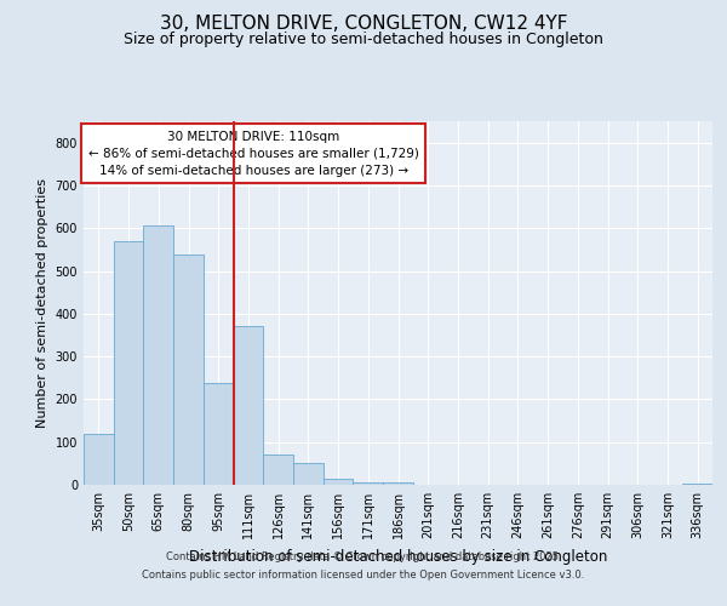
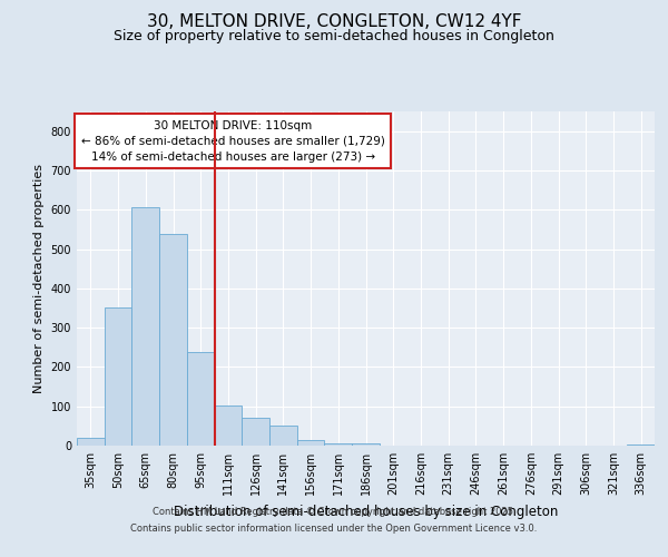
35sqm: 120 -> 20
50sqm: 570 -> 350
111sqm: 370 -> 102
